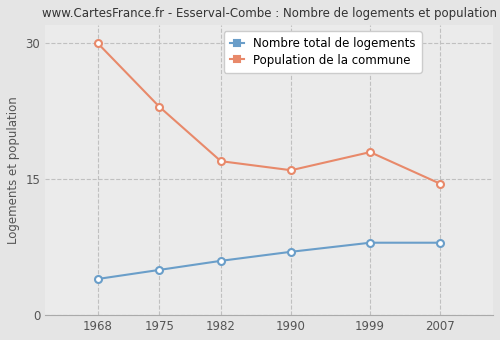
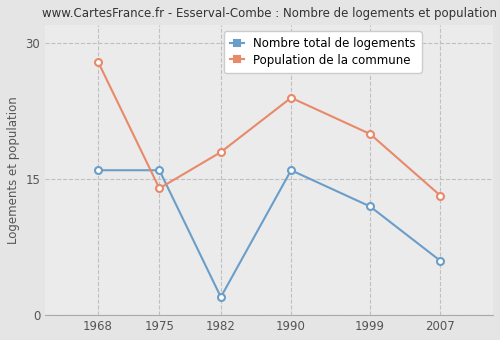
Nombre total de logements/1968: 4 -> 16
Population de la commune/1968: 30.0 -> 28.0
Nombre total de logements/1975: 5 -> 16
Population de la commune/1975: 23.0 -> 14.0
Nombre total de logements/1982: 6 -> 2
Population de la commune/1982: 17.0 -> 18.0
Nombre total de logements/1990: 7 -> 16
Population de la commune/1990: 16.0 -> 24.0
Nombre total de logements/1999: 8 -> 12
Population de la commune/1999: 18.0 -> 20.0
Nombre total de logements/2007: 8 -> 6
Population de la commune/2007: 14.5 -> 13.2
